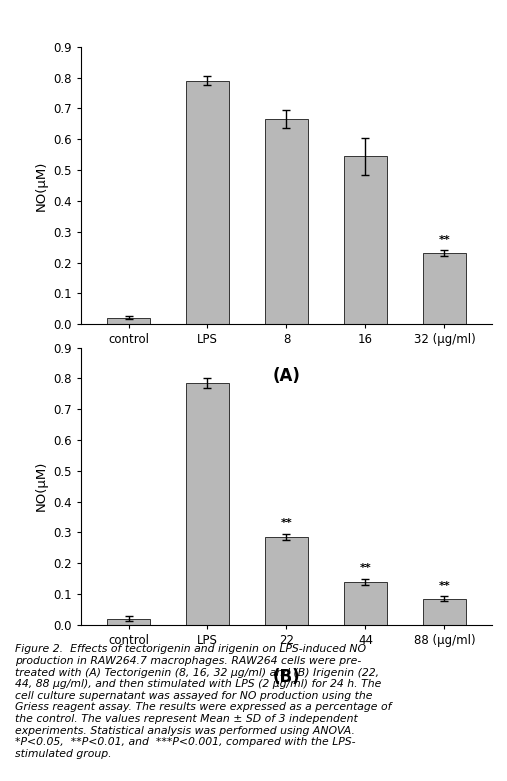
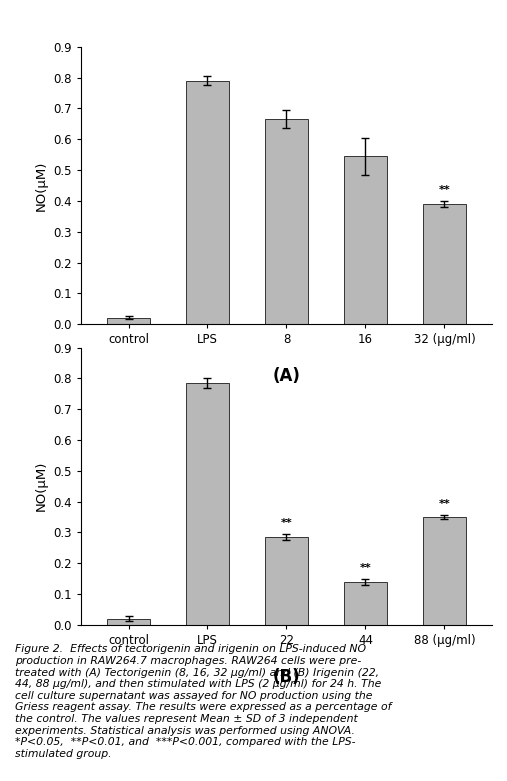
32 (μg/ml): 0.230 -> 0.390
88 (μg/ml): 0.085 -> 0.350
